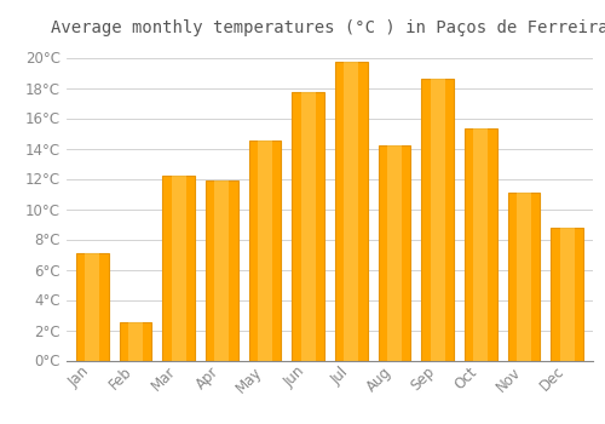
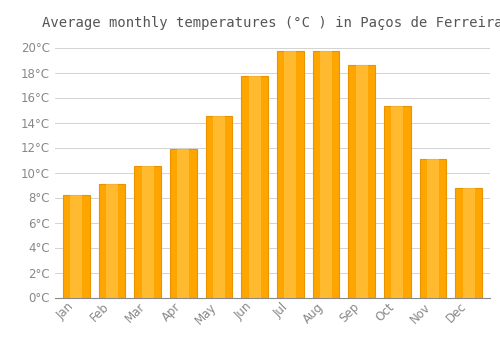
Jan: 7.1°C -> 8.2°C
Feb: 2.5°C -> 9.1°C
Mar: 12.2°C -> 10.5°C
Aug: 14.2°C -> 19.7°C
